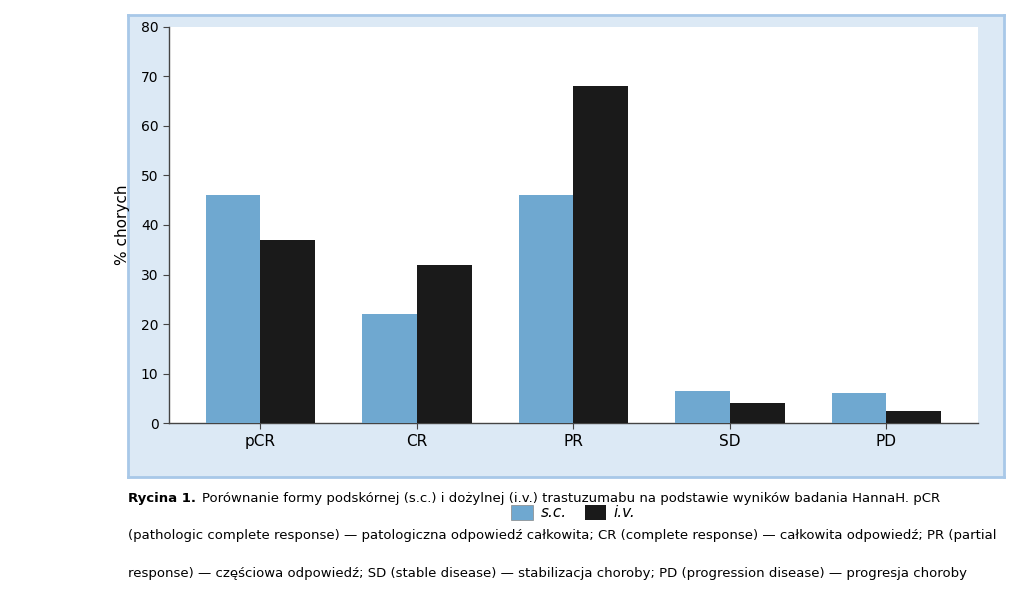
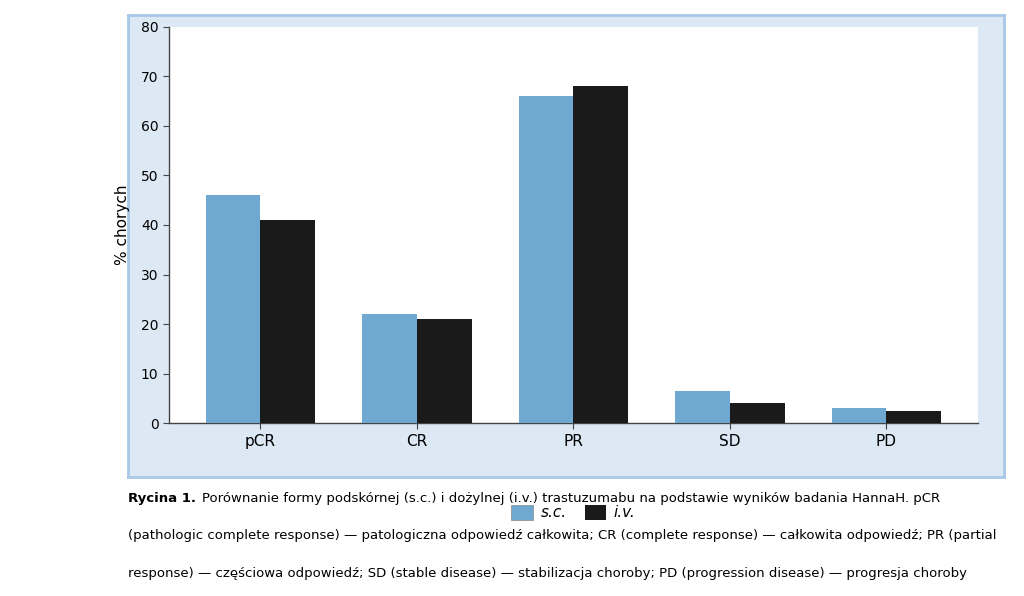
i.v./pCR: 37.0 -> 41.0
i.v./CR: 32.0 -> 21.0
s.c./PR: 46.0 -> 66.0
s.c./PD: 6.0 -> 3.0
